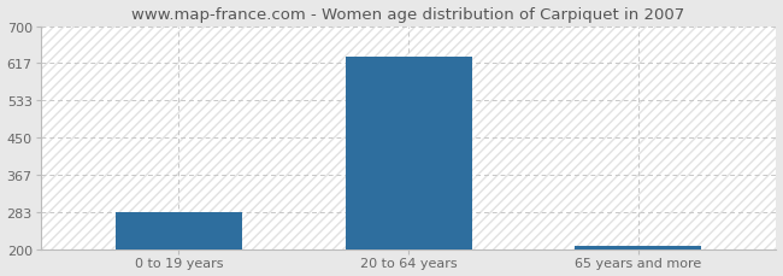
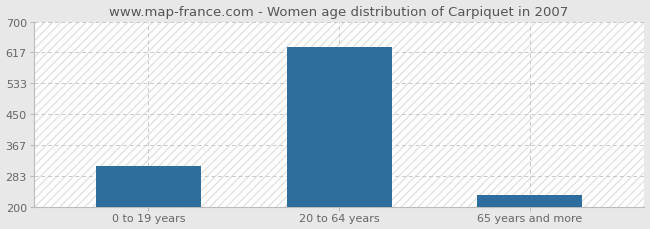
0 to 19 years: 283 -> 310
65 years and more: 207 -> 230
